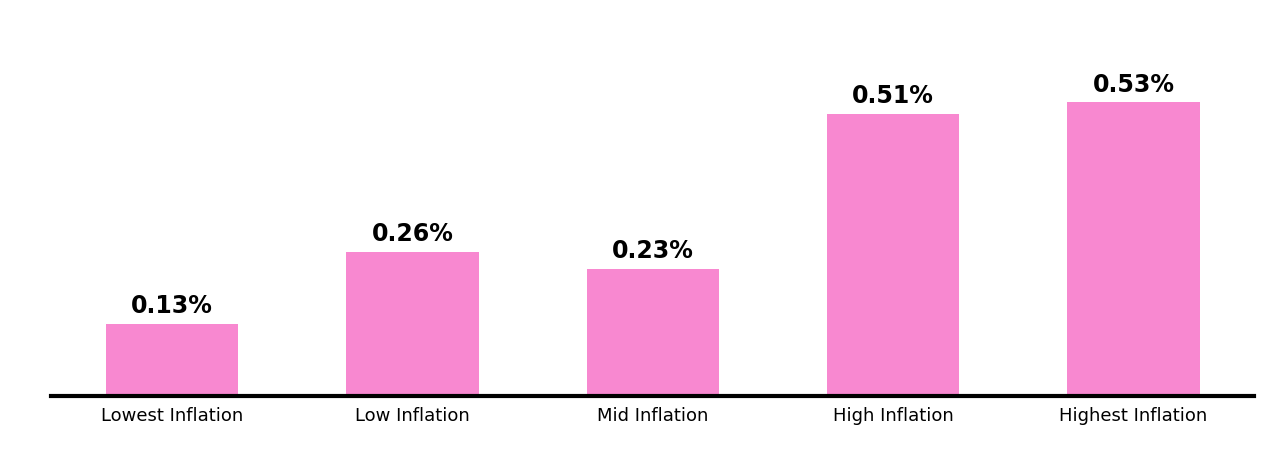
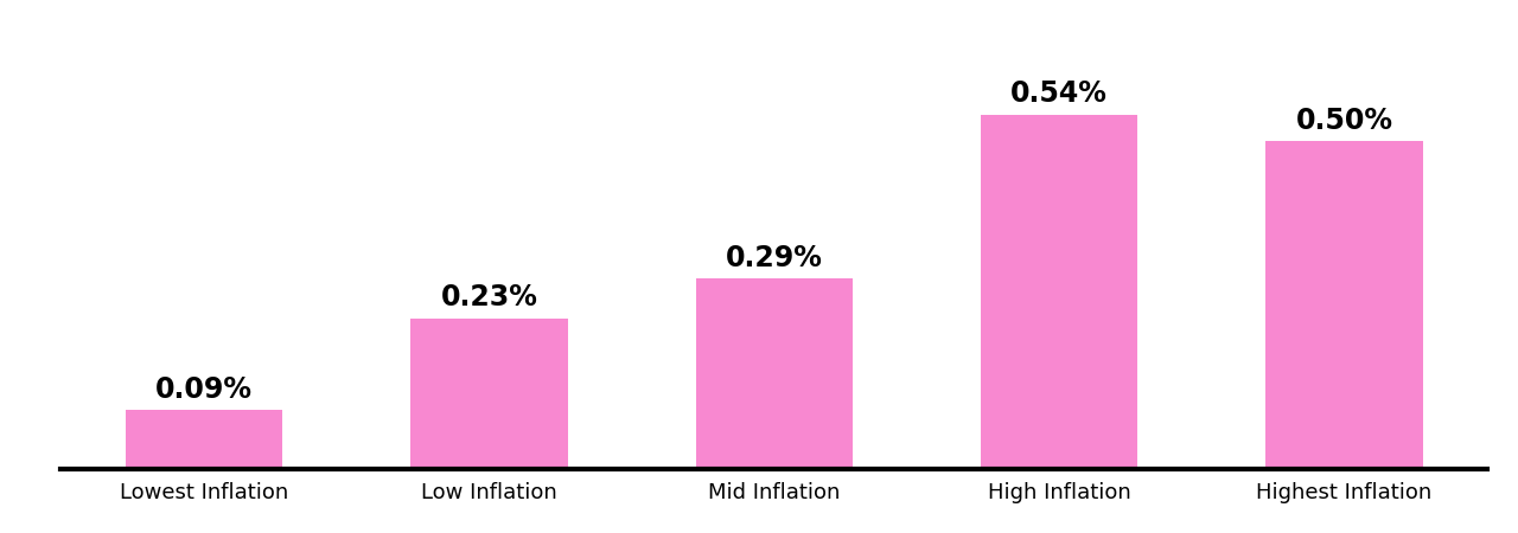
Lowest Inflation: 0.13% -> 0.09%
Low Inflation: 0.26% -> 0.23%
Mid Inflation: 0.23% -> 0.29%
High Inflation: 0.51% -> 0.54%
Highest Inflation: 0.53% -> 0.50%
